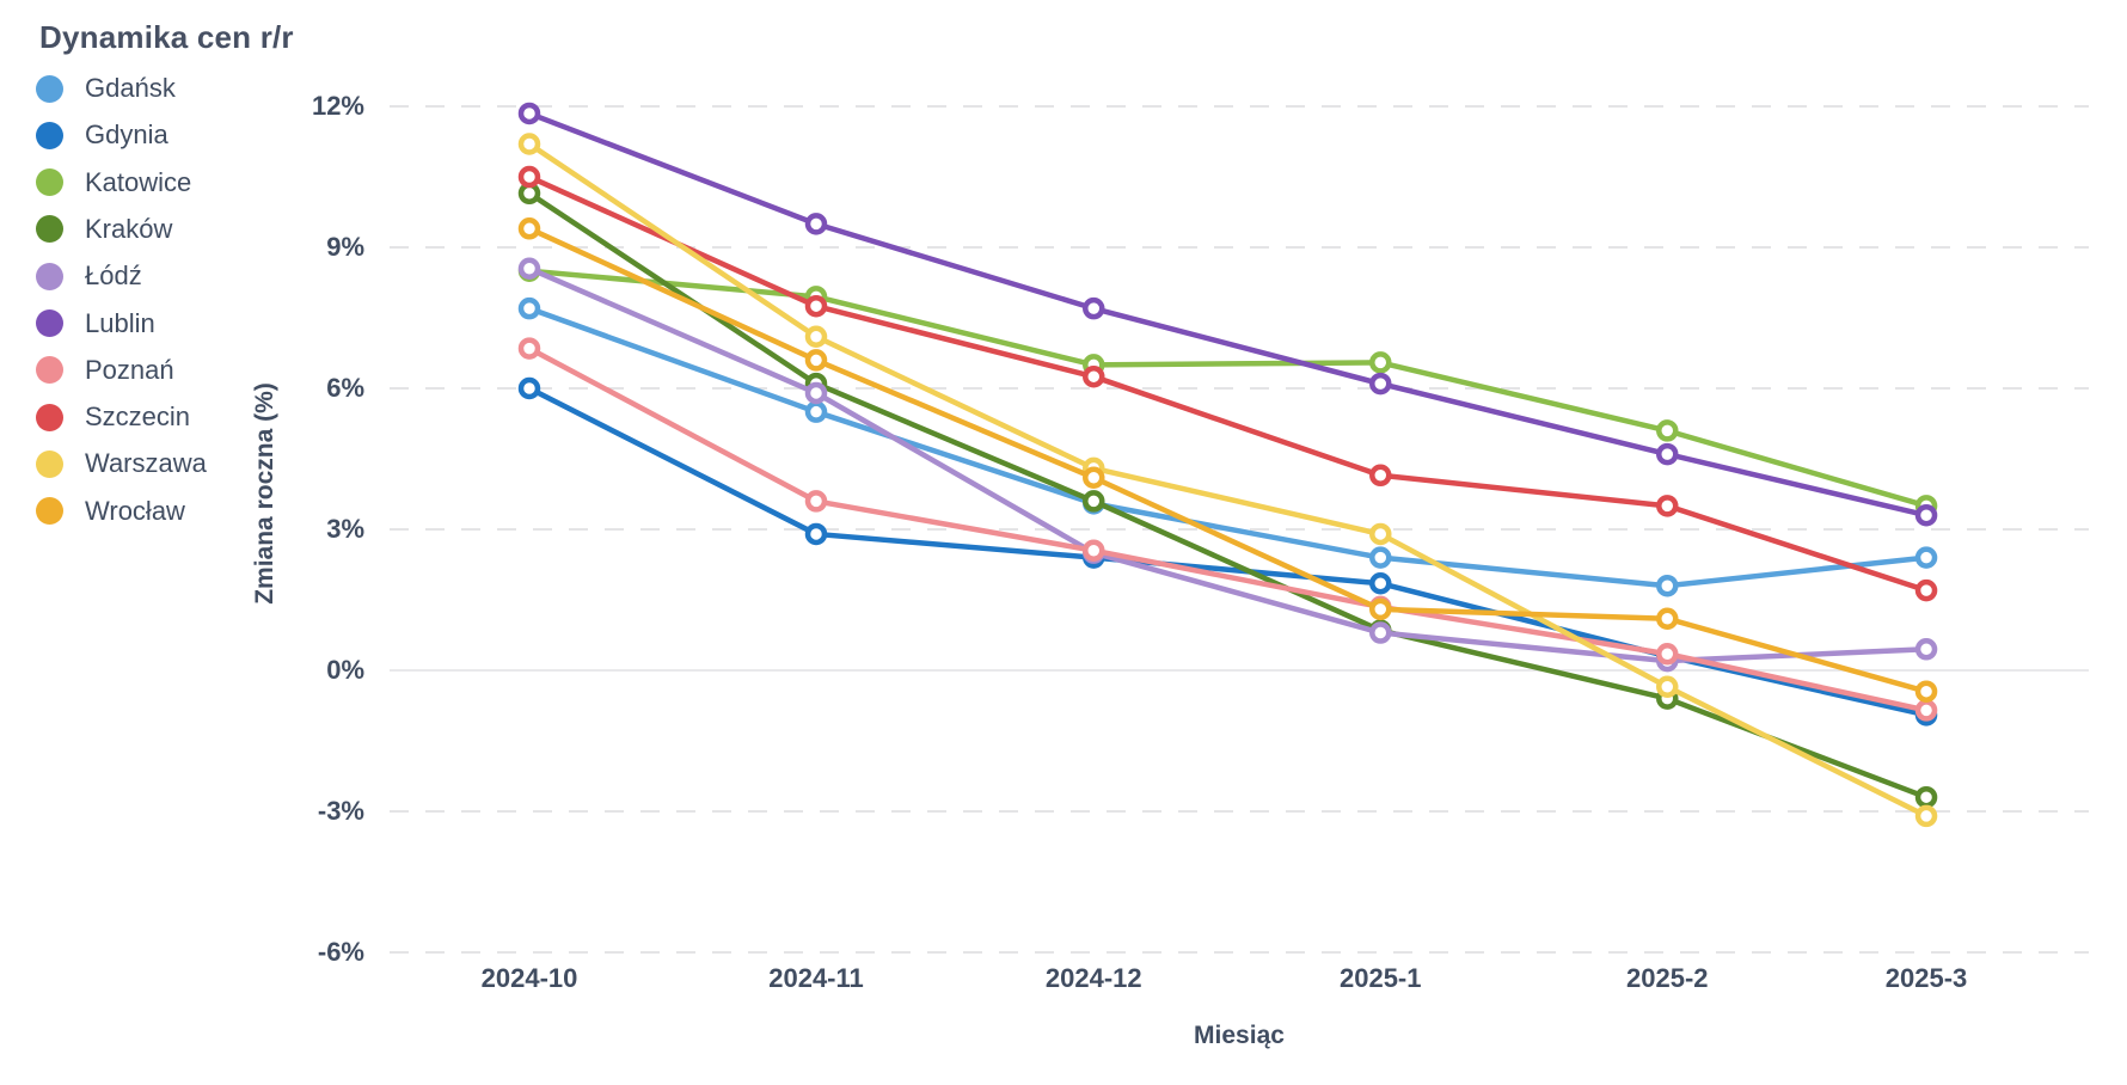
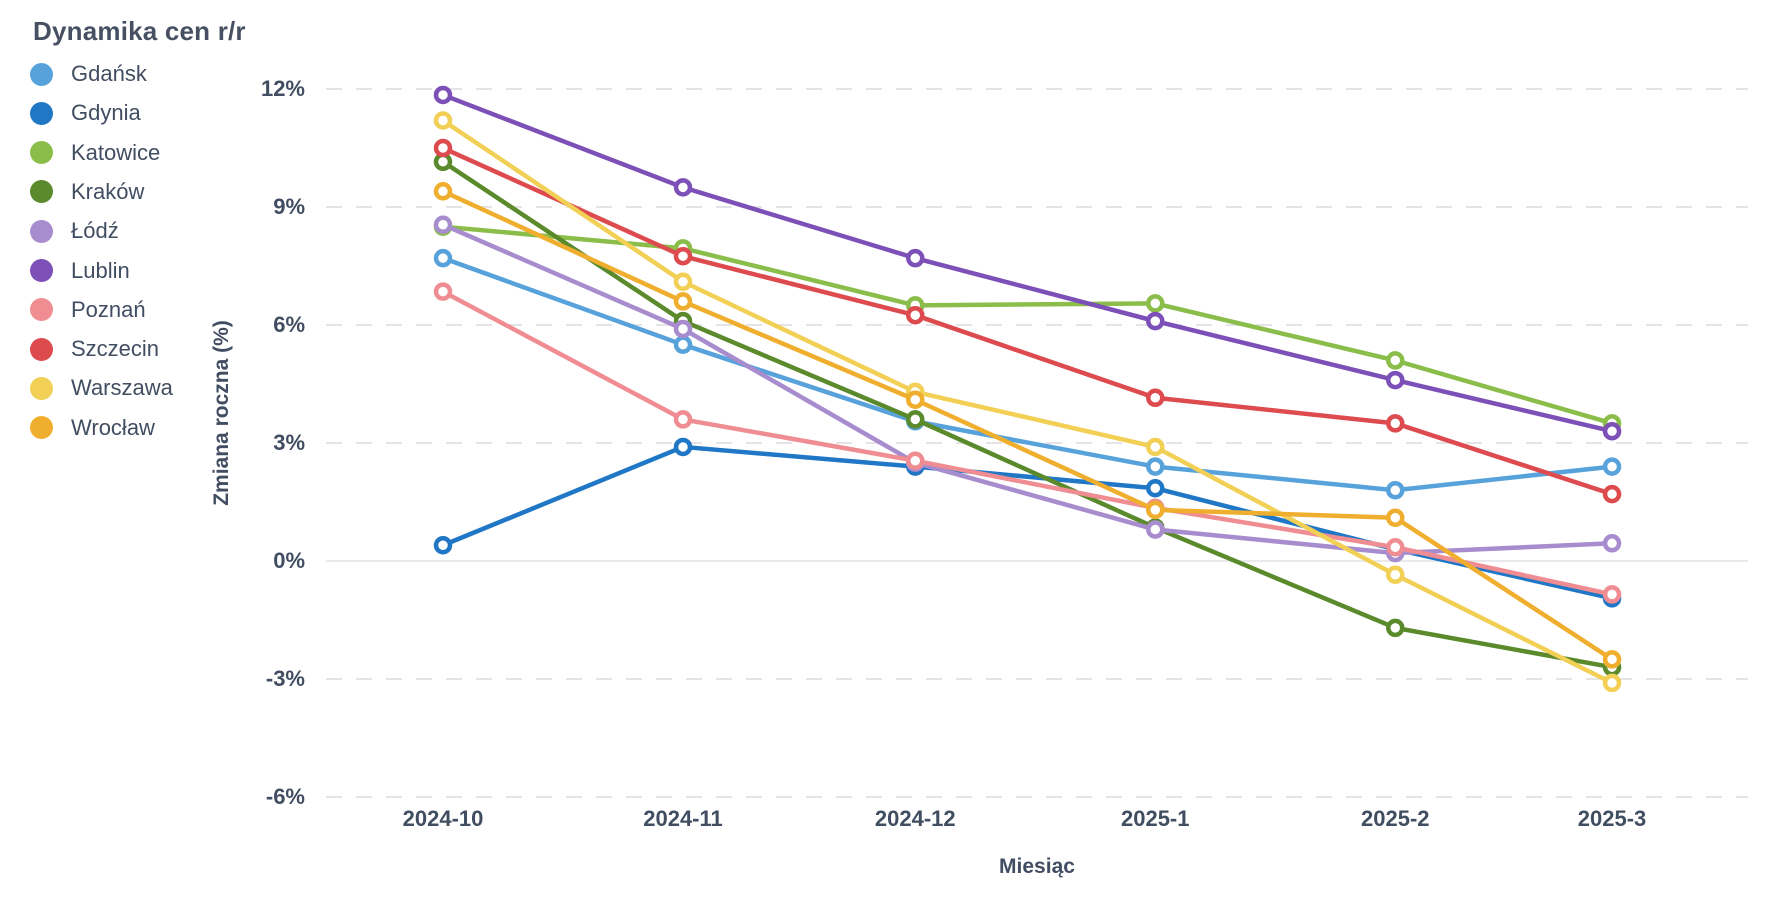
Gdynia/2024-10: 6.0% -> 0.4%
Kraków/2025-2: -0.6% -> -1.7%
Wrocław/2025-3: -0.5% -> -2.5%
